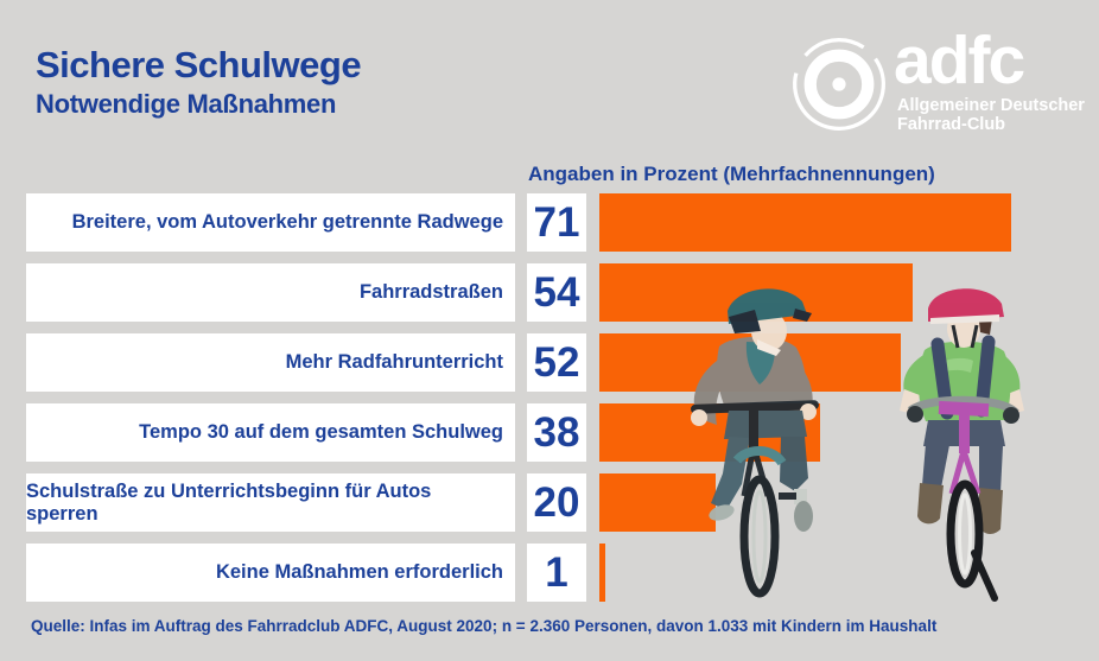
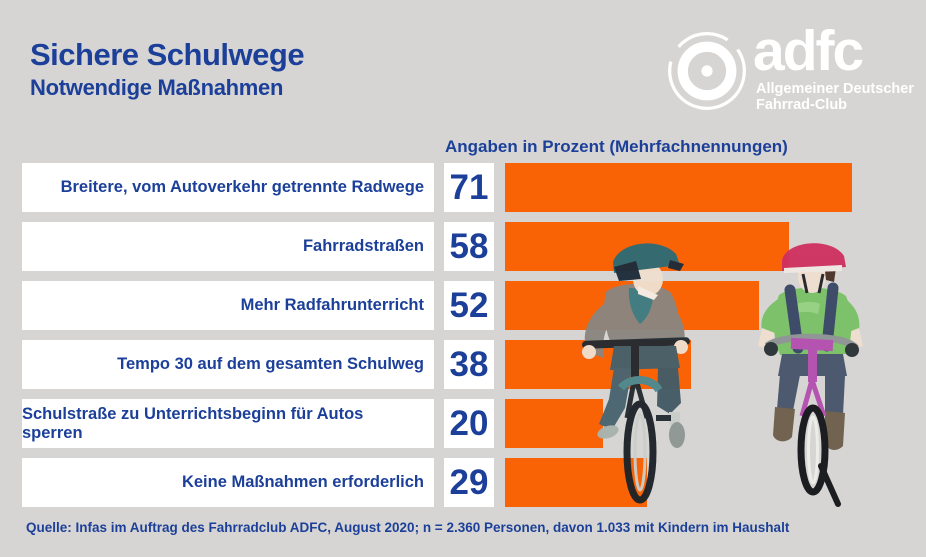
Fahrradstraßen: 54 -> 58
Keine Maßnahmen erforderlich: 1 -> 29
